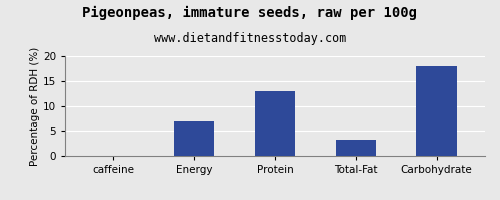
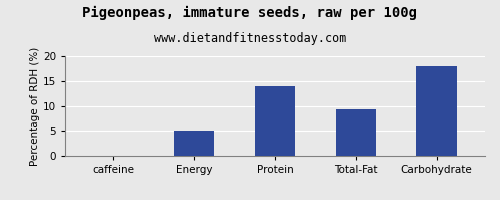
Energy: 7.0 -> 5.0
Protein: 13.0 -> 14.0
Total-Fat: 3.3 -> 9.4
